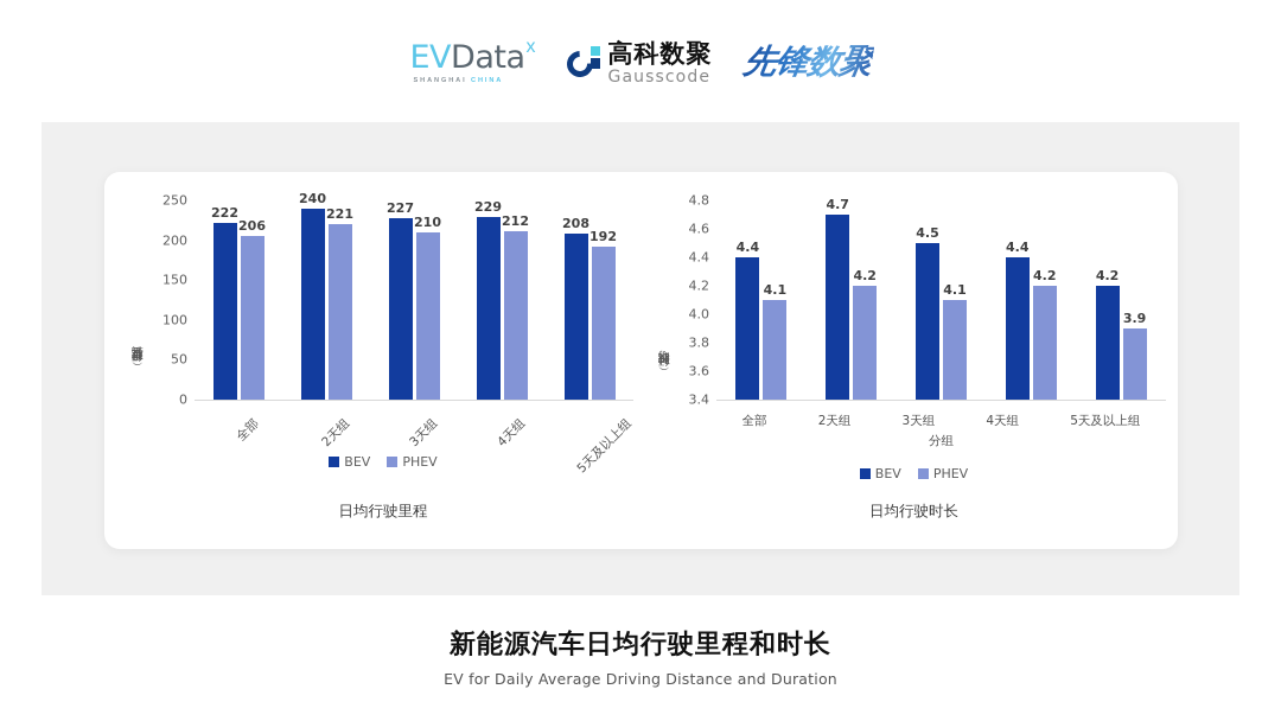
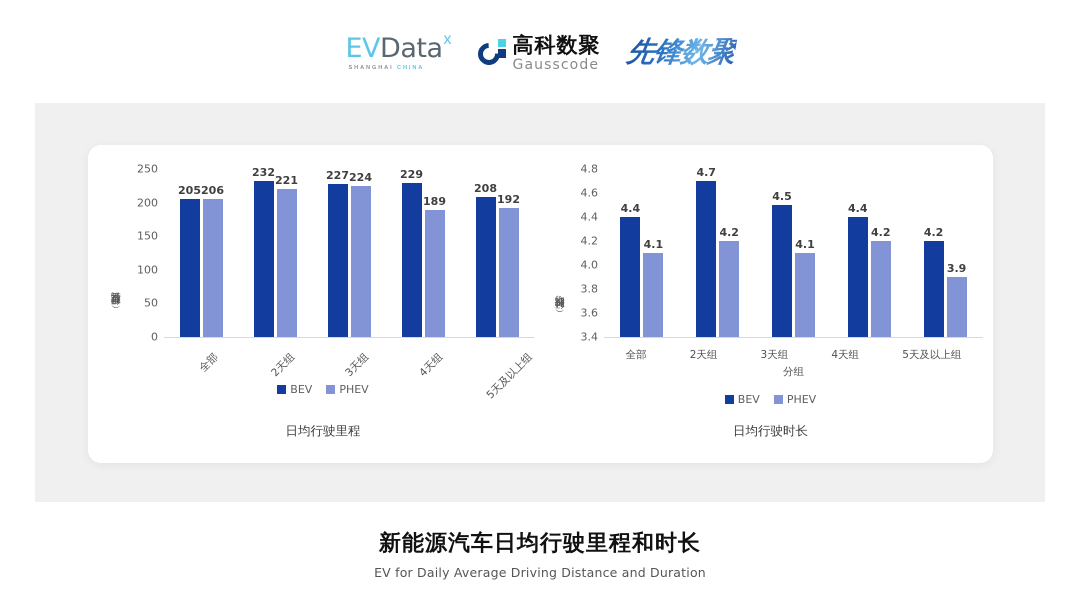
日均行驶里程/BEV/全部: 222 -> 205
日均行驶里程/BEV/2天组: 240 -> 232
日均行驶里程/PHEV/3天组: 210 -> 224
日均行驶里程/PHEV/4天组: 212 -> 189
